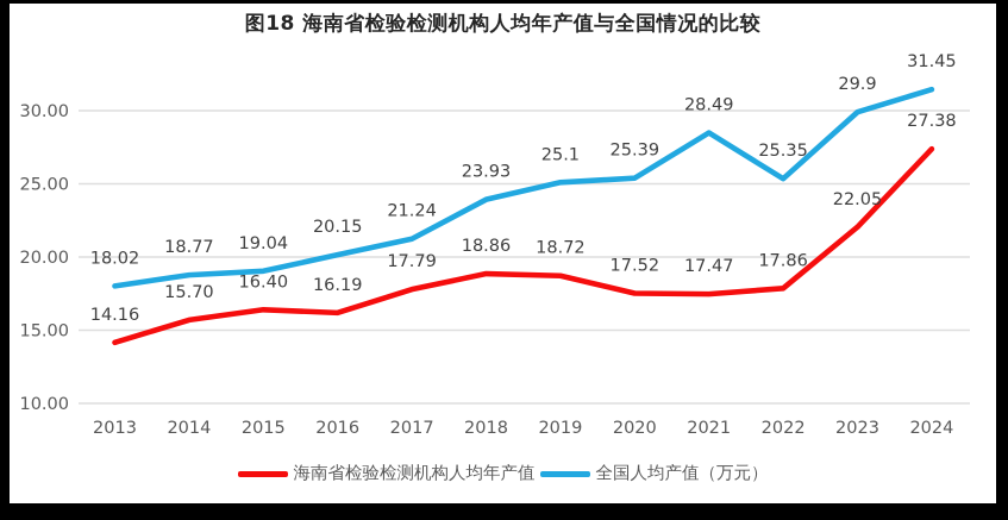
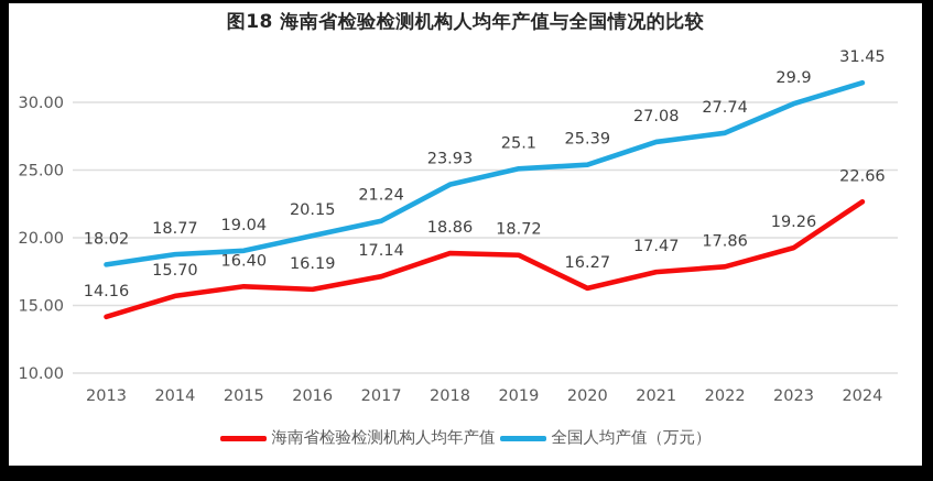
海南省检验检测机构人均年产值/2017: 17.79 -> 17.14
海南省检验检测机构人均年产值/2020: 17.52 -> 16.27
全国人均产值（万元）/2021: 28.49 -> 27.08
全国人均产值（万元）/2022: 25.35 -> 27.74
海南省检验检测机构人均年产值/2023: 22.05 -> 19.26
海南省检验检测机构人均年产值/2024: 27.38 -> 22.66
